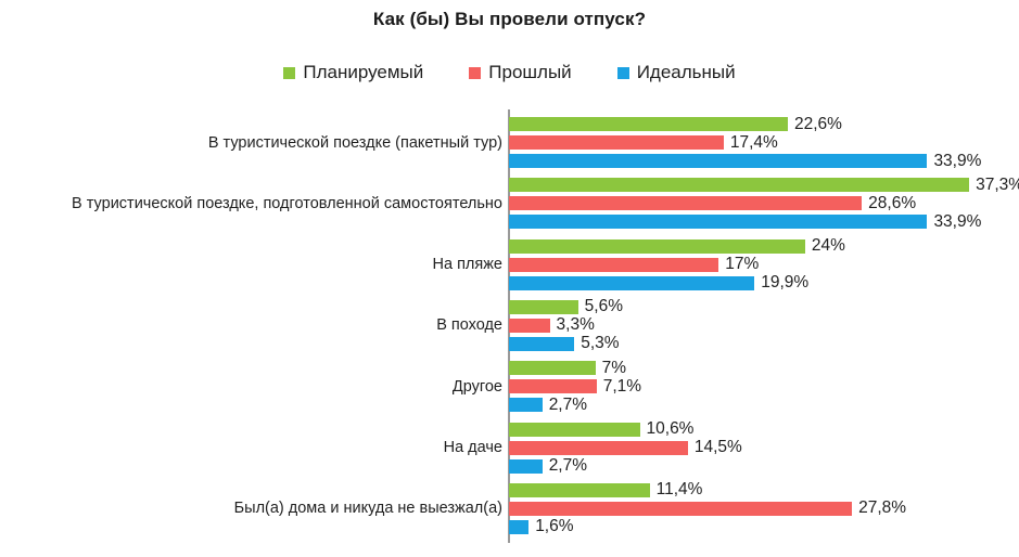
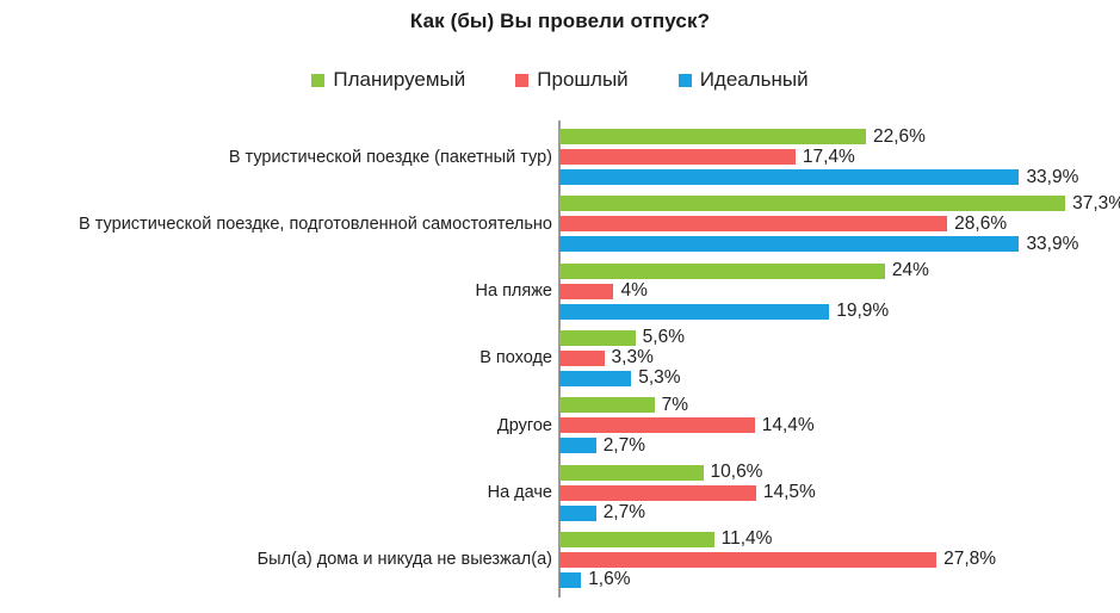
Прошлый/На пляже: 17% -> 4%
Прошлый/Другое: 7,1% -> 14,4%
